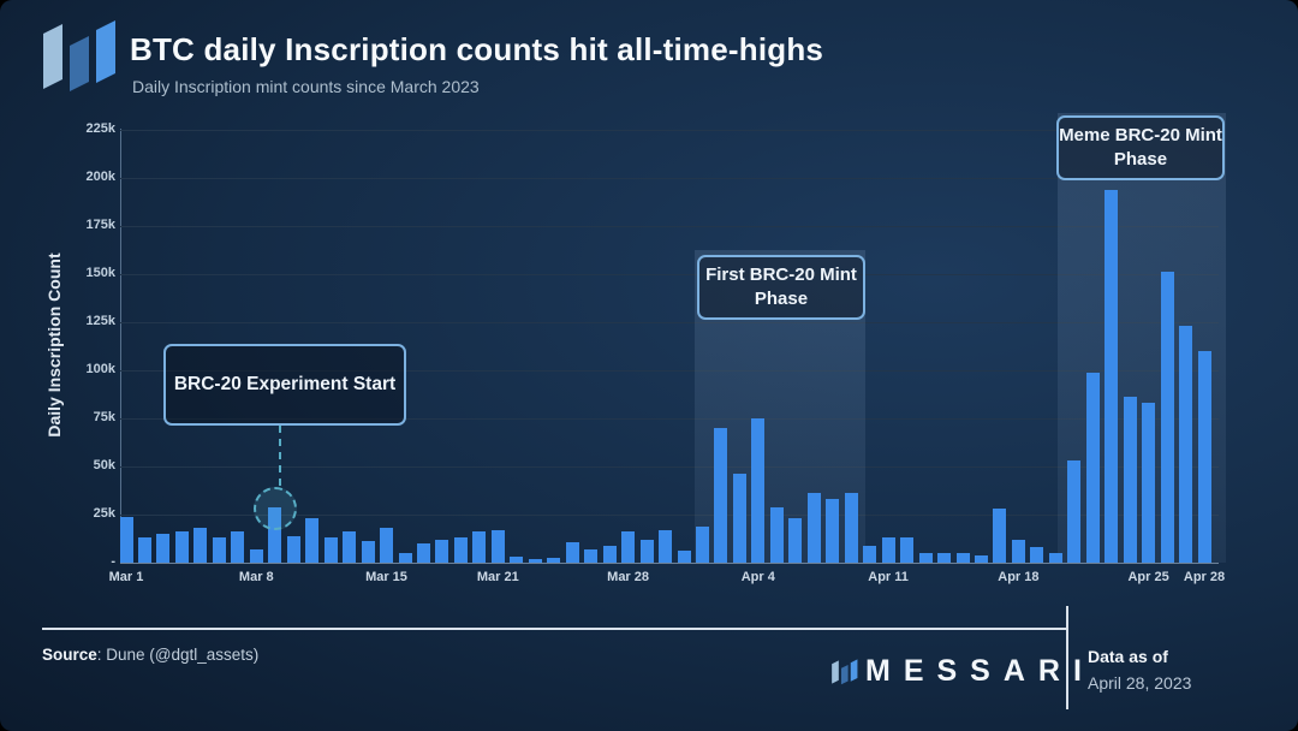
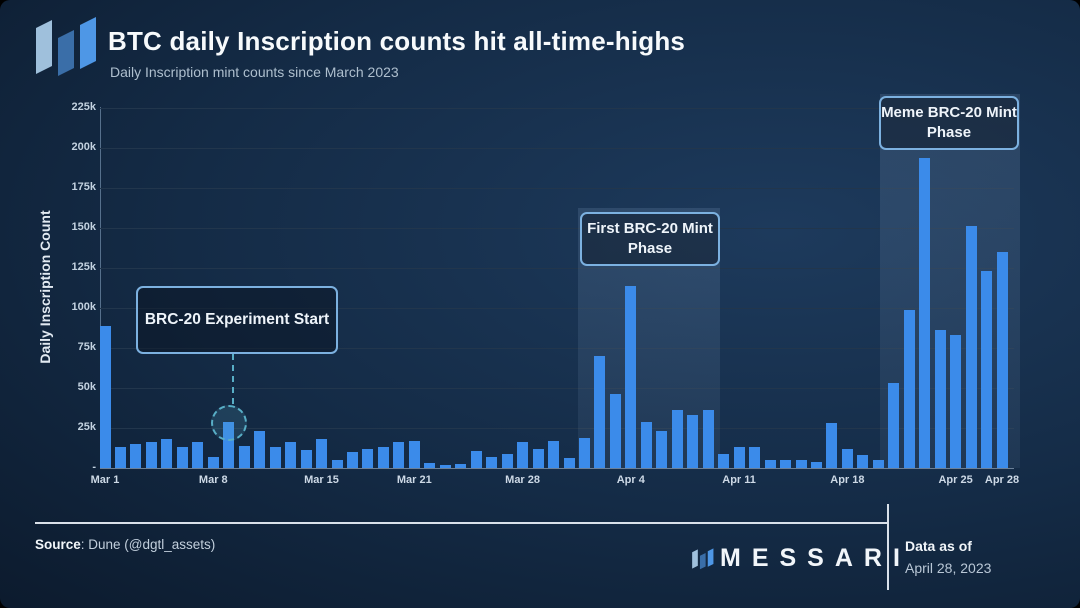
Mar 1: 24k -> 89k
Apr 4: 75k -> 114k
Apr 28: 110k -> 135k
